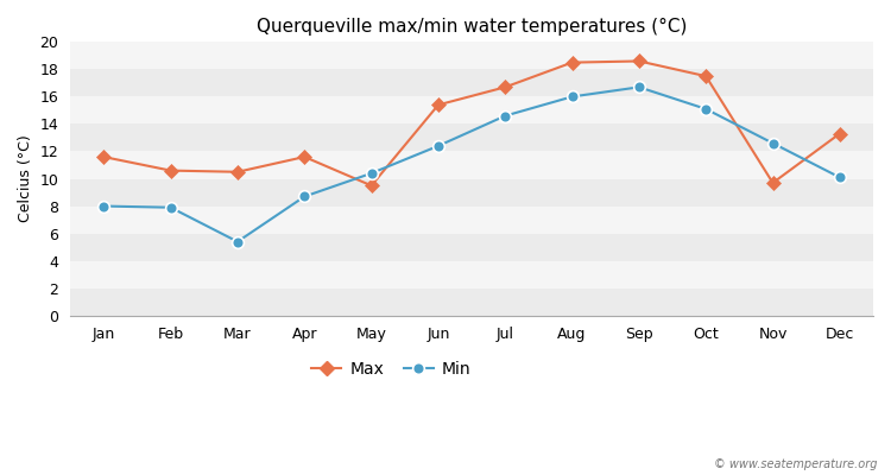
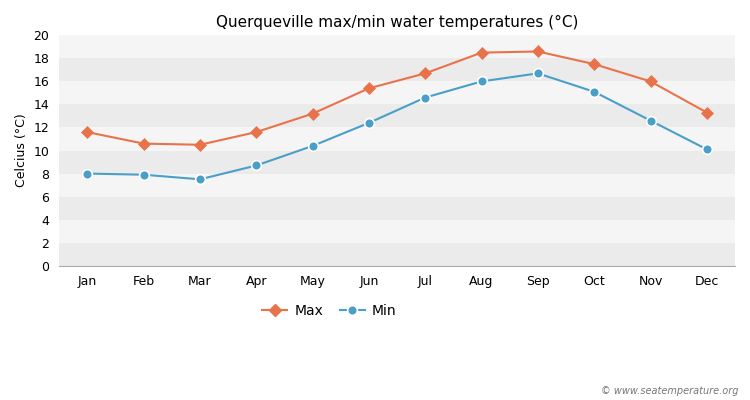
Min/Mar: 5.4 -> 7.5
Max/May: 9.5 -> 13.2
Max/Nov: 9.7 -> 16.0
